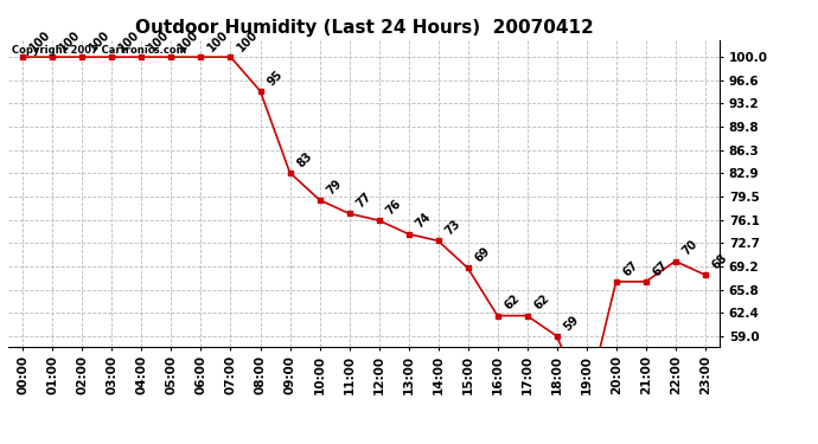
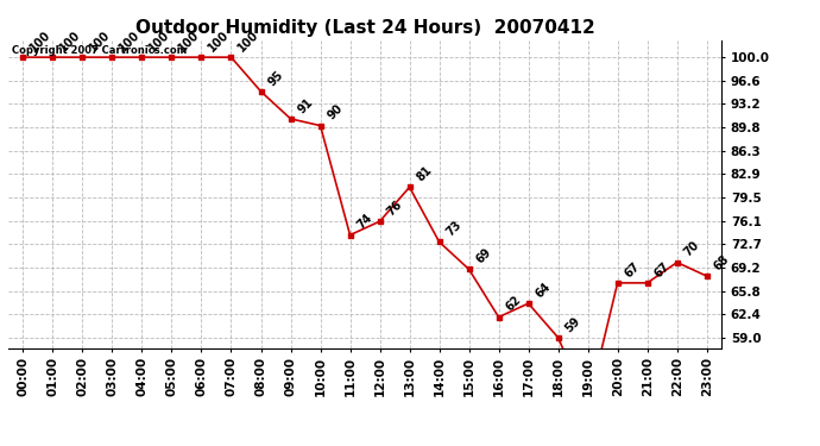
09:00: 83 -> 91
10:00: 79 -> 90
11:00: 77 -> 74
13:00: 74 -> 81
17:00: 62 -> 64
